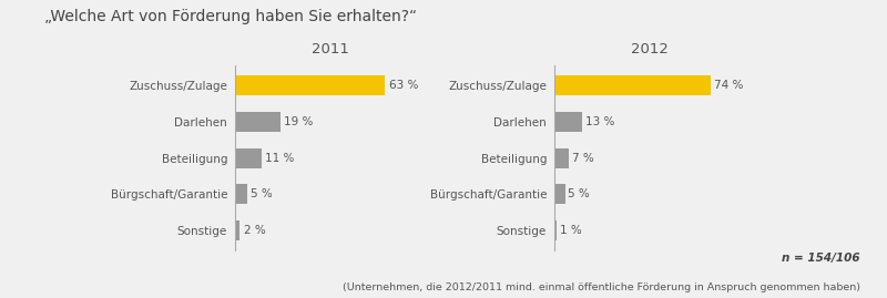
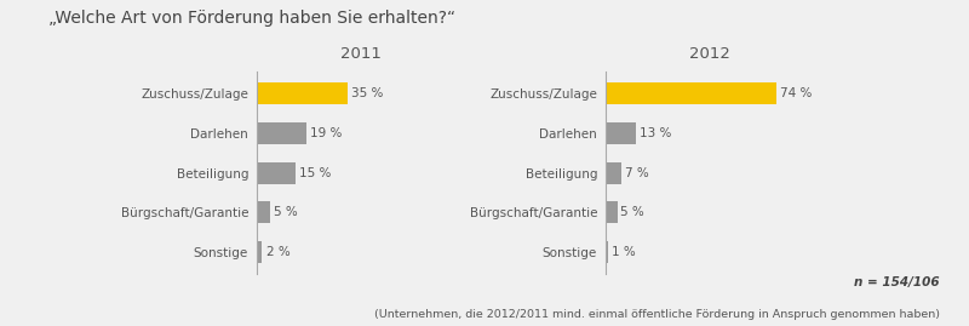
2011/Zuschuss/Zulage: 63 -> 35
2011/Beteiligung: 11 -> 15
